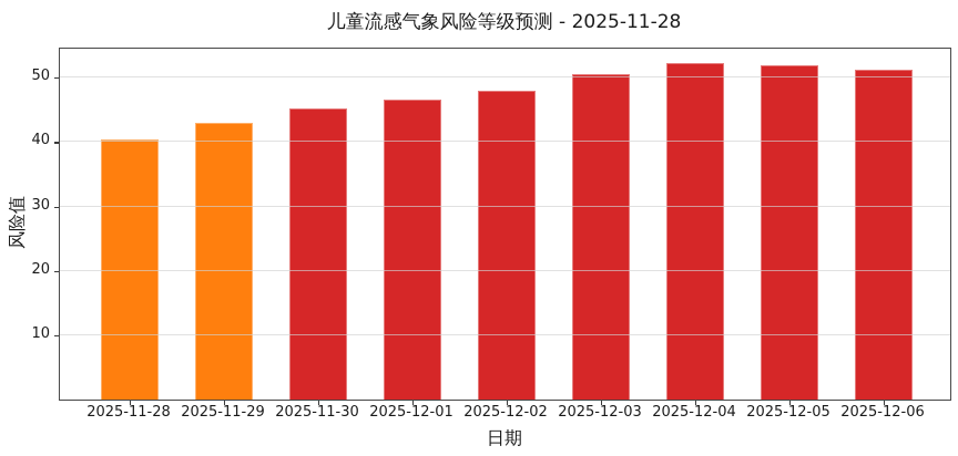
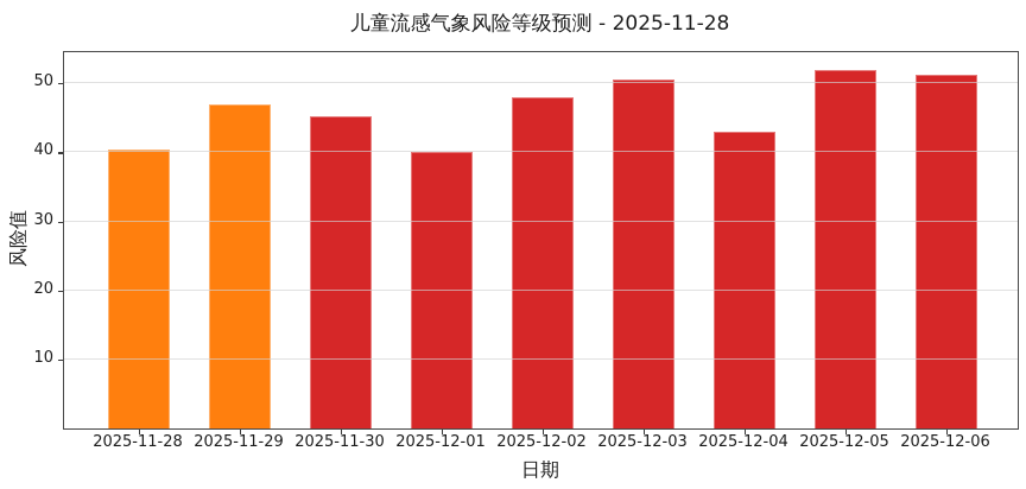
2025-11-29: 43 -> 47
2025-12-01: 47 -> 40
2025-12-04: 52 -> 43
